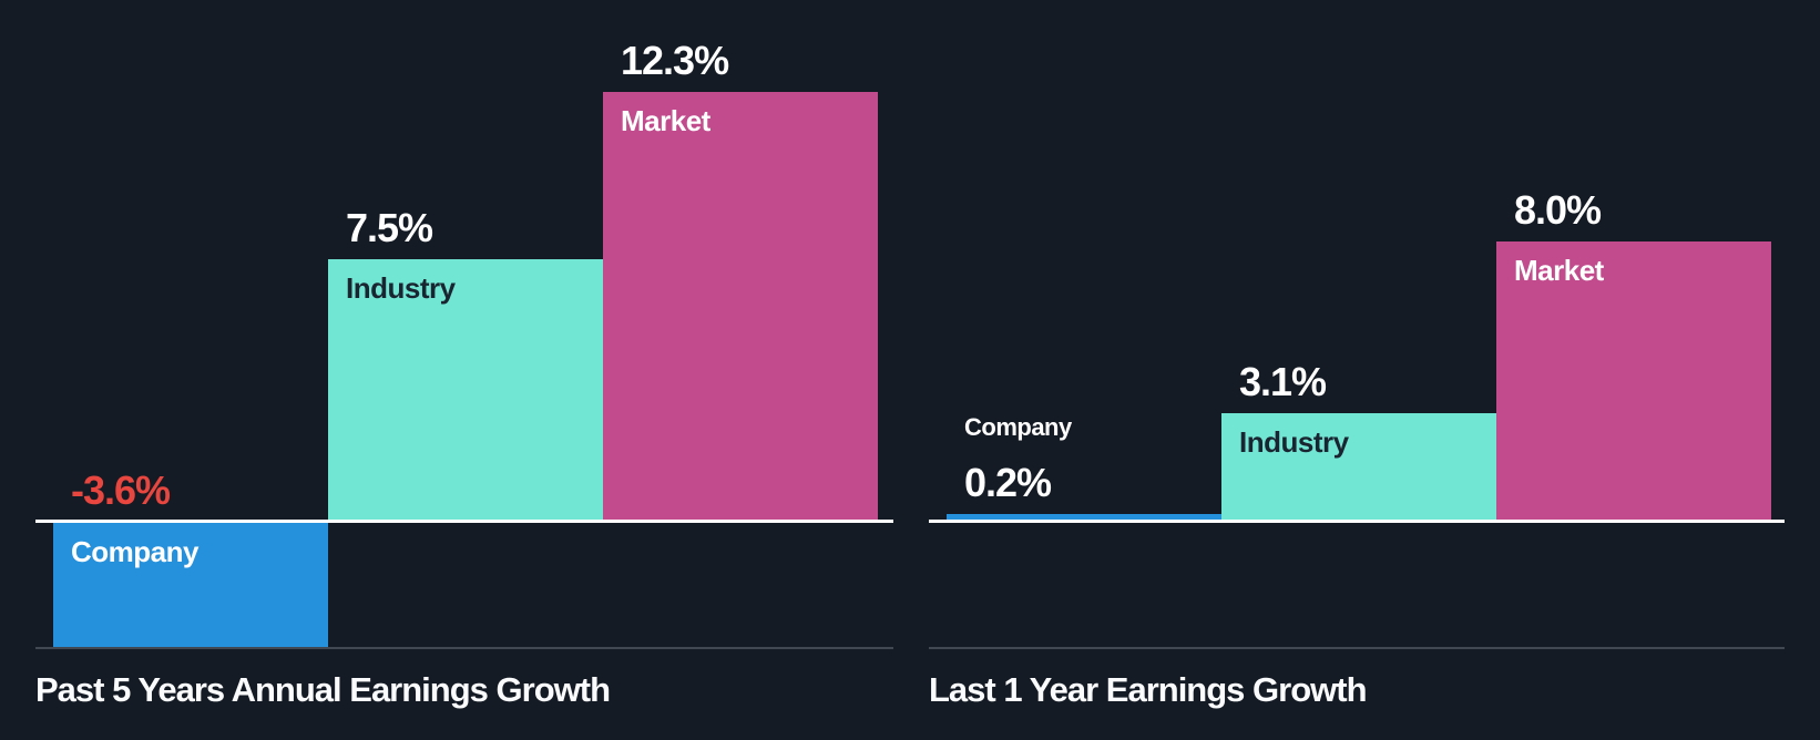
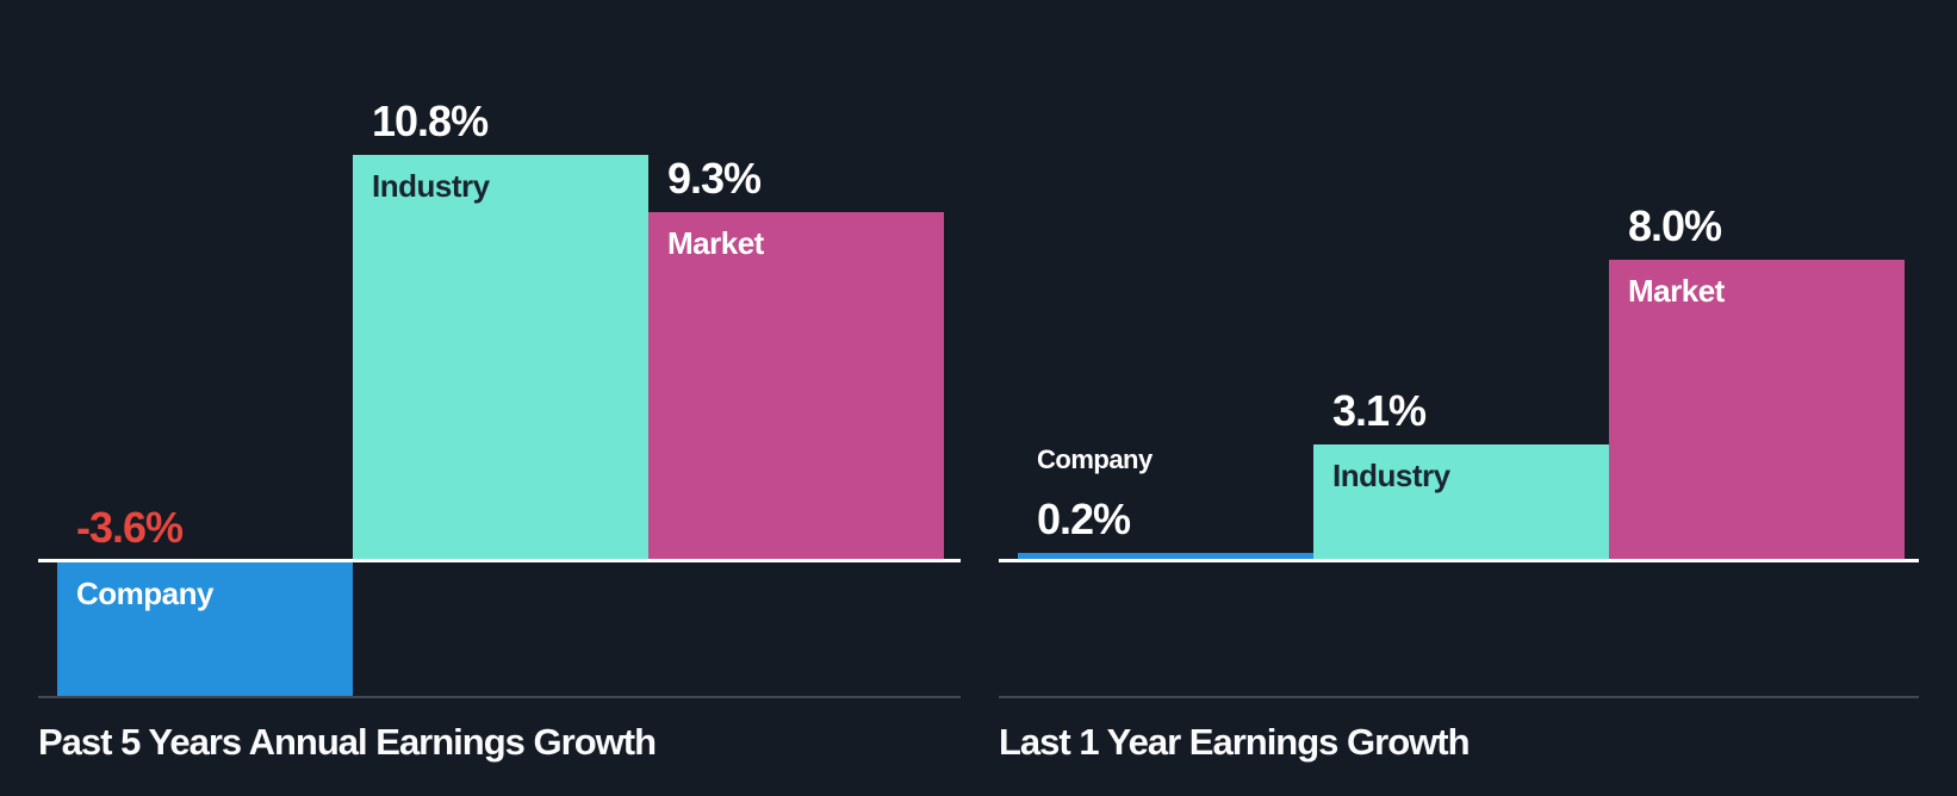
Past 5 Years Annual Earnings Growth/Industry: 7.5% -> 10.8%
Past 5 Years Annual Earnings Growth/Market: 12.3% -> 9.3%
